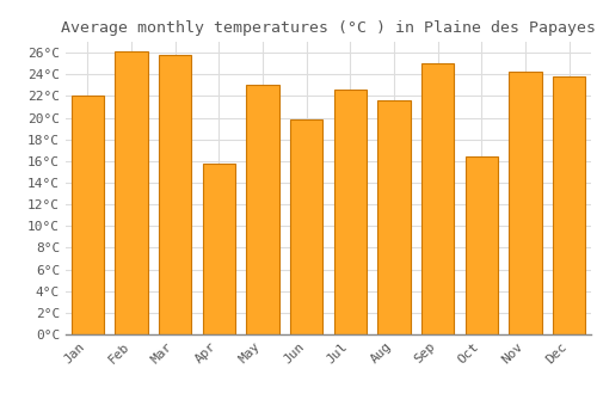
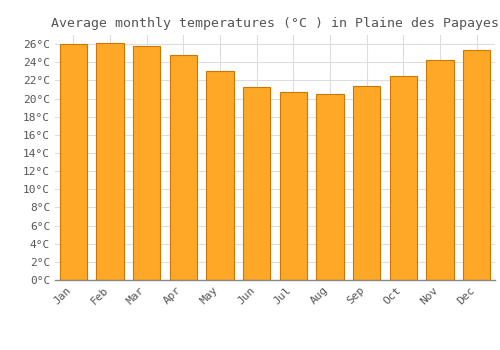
Jan: 22.0°C -> 26.0°C
Apr: 15.8°C -> 24.8°C
Jun: 19.8°C -> 21.3°C
Jul: 22.6°C -> 20.7°C
Aug: 21.6°C -> 20.5°C
Sep: 25.0°C -> 21.4°C
Oct: 16.4°C -> 22.5°C
Dec: 23.8°C -> 25.3°C
